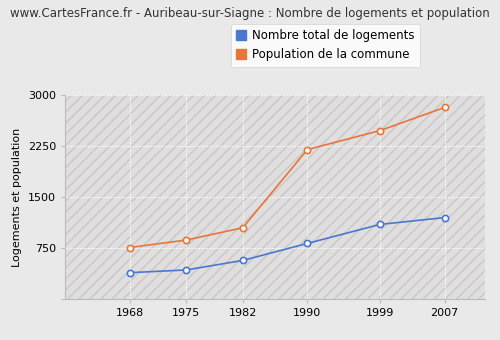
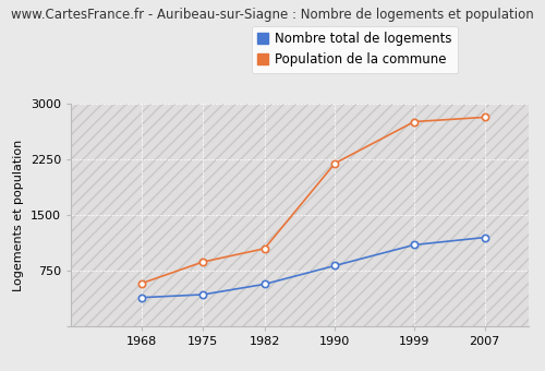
Population de la commune/1968: 760 -> 580
Population de la commune/1999: 2480 -> 2760
